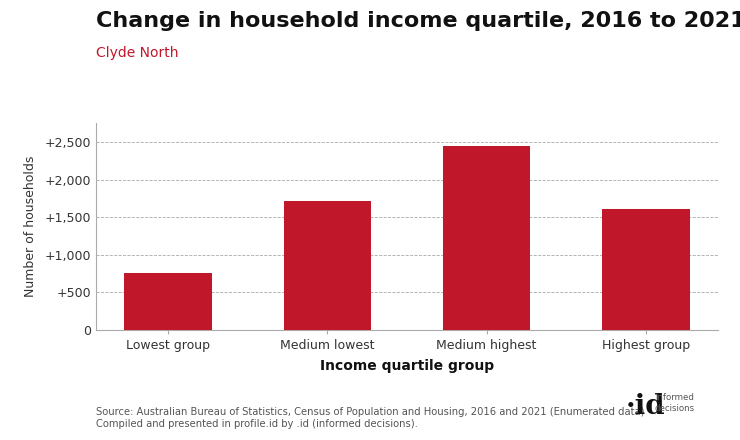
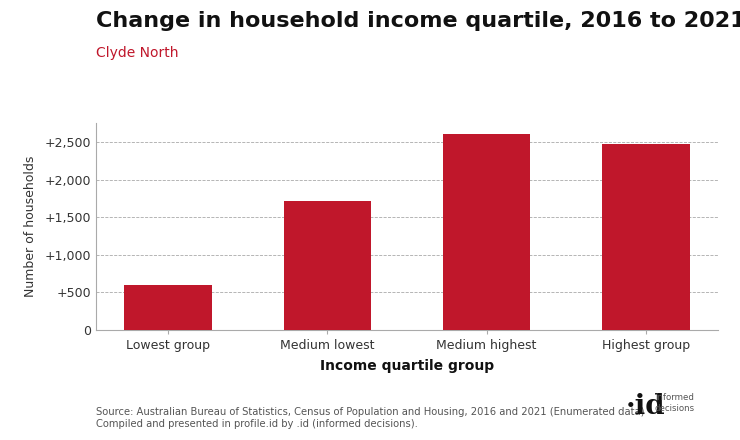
Lowest group: 760 -> 600
Medium highest: 2,450 -> 2,600
Highest group: 1,610 -> 2,480
